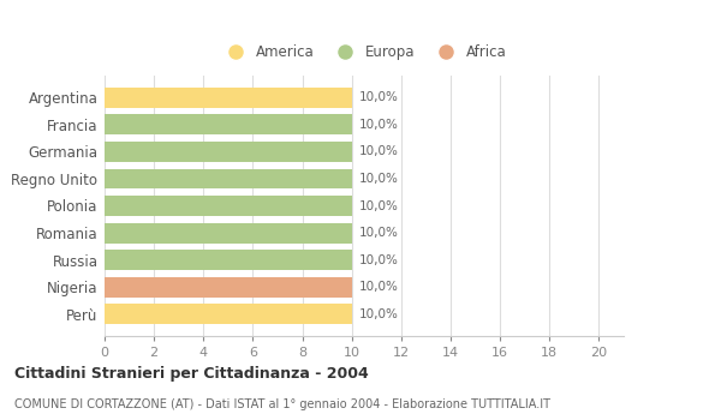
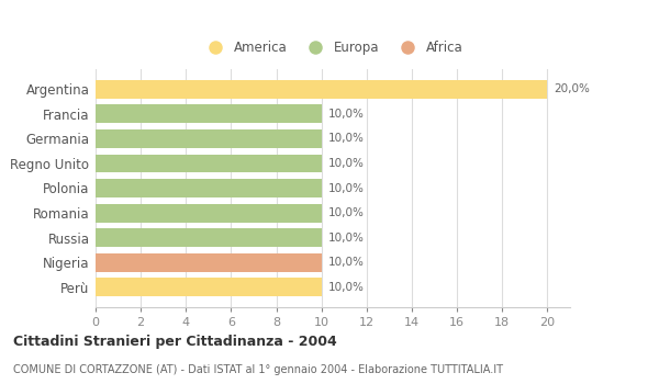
Argentina: 10,0% -> 20,0%
